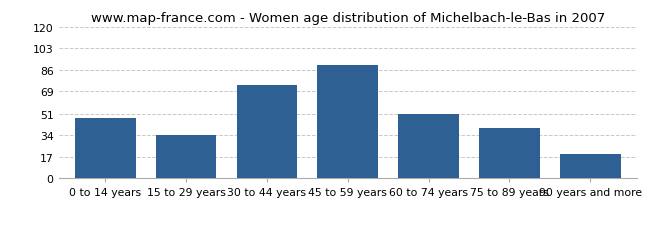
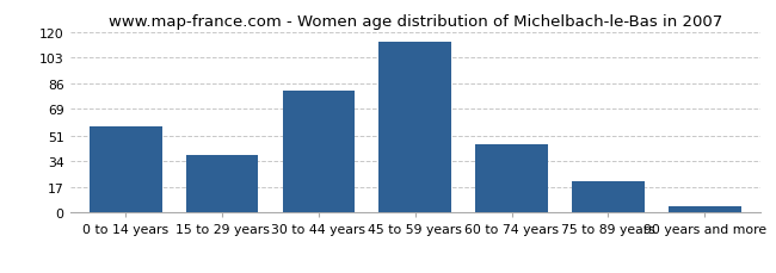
0 to 14 years: 48 -> 57
15 to 29 years: 34 -> 38
30 to 44 years: 74 -> 81
45 to 59 years: 90 -> 113
60 to 74 years: 51 -> 45
75 to 89 years: 40 -> 21
90 years and more: 19 -> 4
